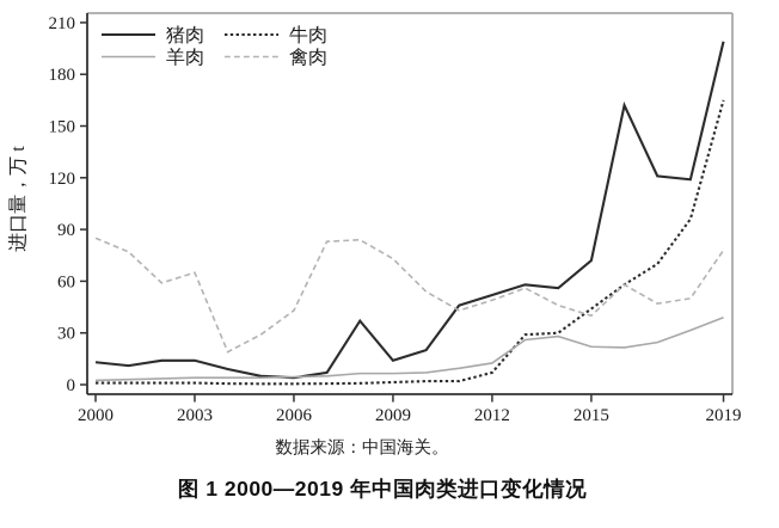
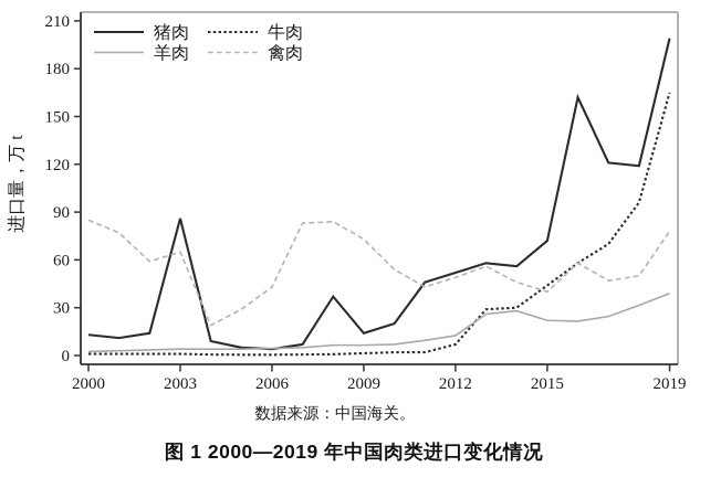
猪肉/2003: 14 -> 86
